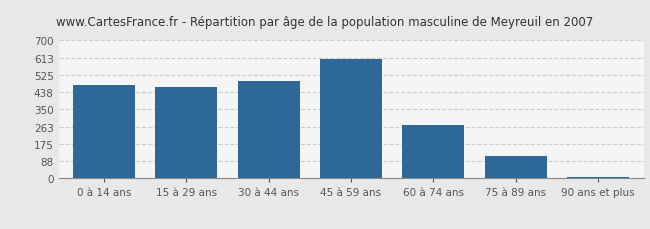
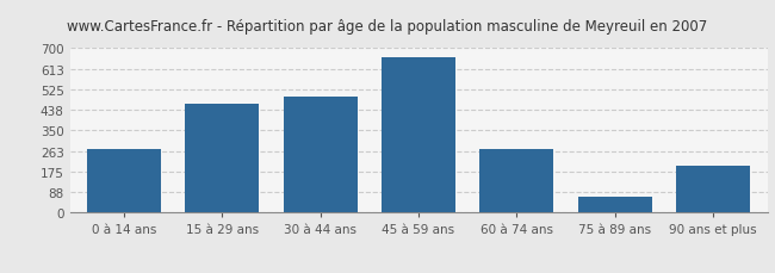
0 à 14 ans: 480 -> 270
45 à 59 ans: 610 -> 660
75 à 89 ans: 110 -> 70
90 ans et plus: 10 -> 200
